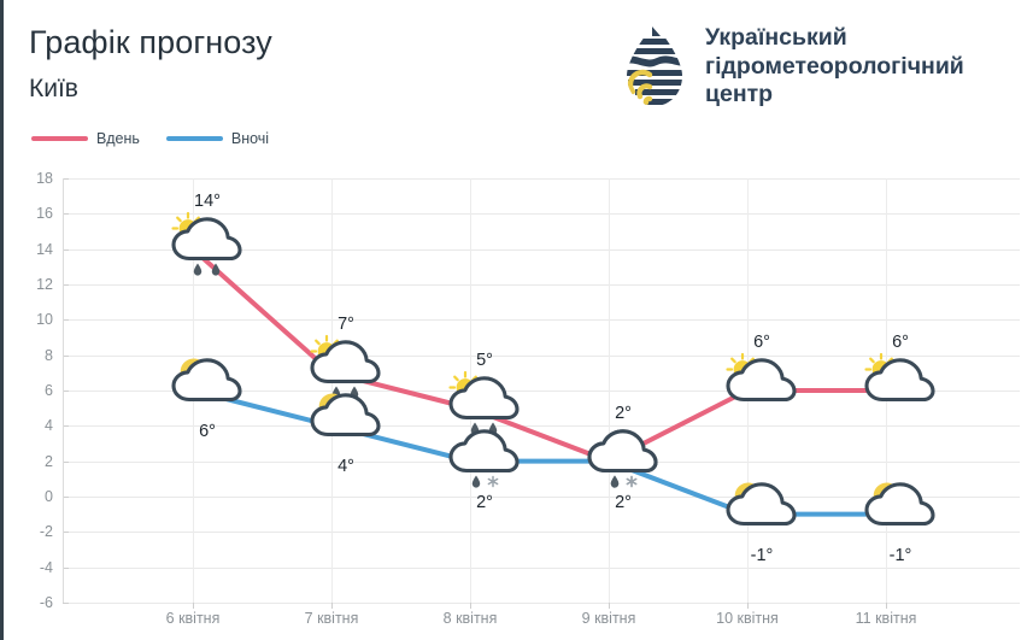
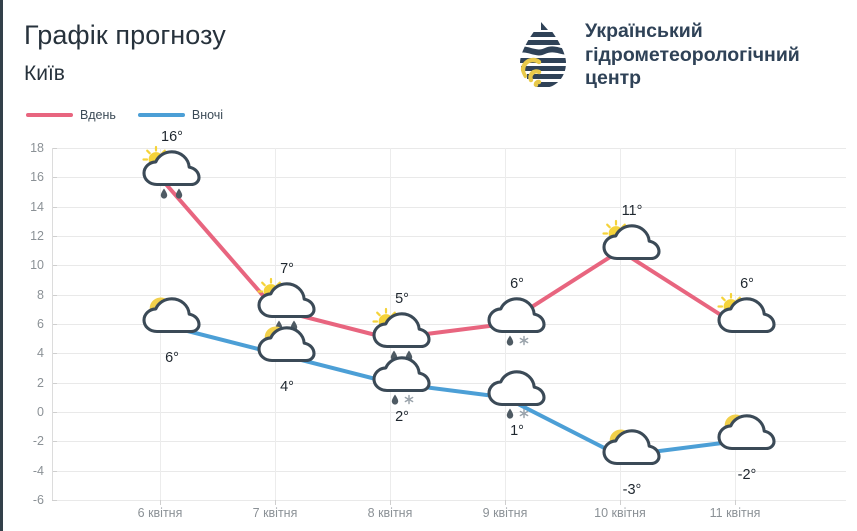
Вдень/6 квітня: 14° -> 16°
Вдень/9 квітня: 2° -> 6°
Вночі/9 квітня: 2° -> 1°
Вдень/10 квітня: 6° -> 11°
Вночі/10 квітня: -1° -> -3°
Вночі/11 квітня: -1° -> -2°
